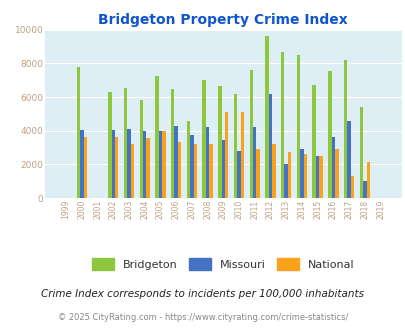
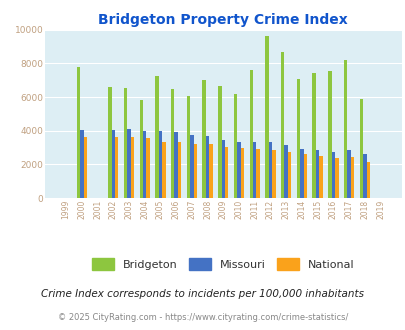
Bridgeton/2002: 6300 -> 6600
National/2003: 3200 -> 3600
National/2005: 4000 -> 3400
Missouri/2006: 4300 -> 3900
Bridgeton/2007: 4600 -> 6000
Missouri/2008: 4200 -> 3700
National/2009: 5100 -> 3000
Missouri/2010: 2800 -> 3400
National/2010: 5100 -> 3000
Missouri/2011: 4200 -> 3300
Missouri/2012: 6200 -> 3300
National/2012: 3200 -> 2800
Missouri/2013: 2000 -> 3200
Bridgeton/2014: 8500 -> 7100
Bridgeton/2015: 6700 -> 7400
Missouri/2015: 2500 -> 2800
Missouri/2016: 3600 -> 2800
National/2016: 2900 -> 2400
Missouri/2017: 4600 -> 2800
National/2017: 1300 -> 2400
Bridgeton/2018: 5400 -> 5900
Missouri/2018: 1000 -> 2600
